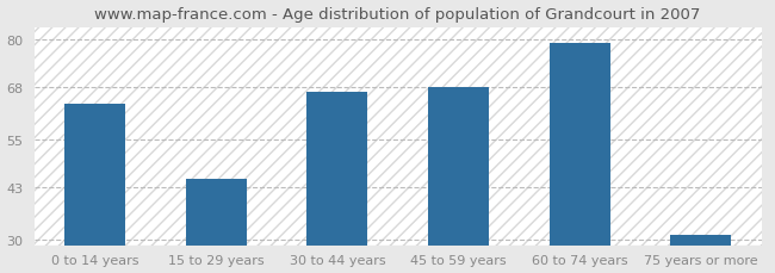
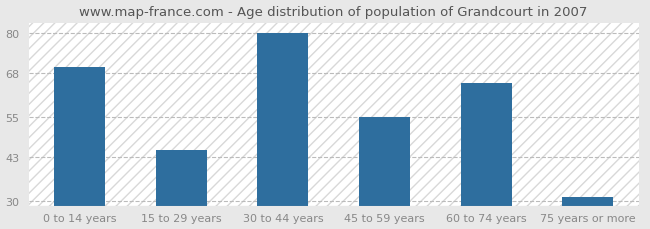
0 to 14 years: 64 -> 70
30 to 44 years: 67 -> 80
45 to 59 years: 68 -> 55
60 to 74 years: 79 -> 65
